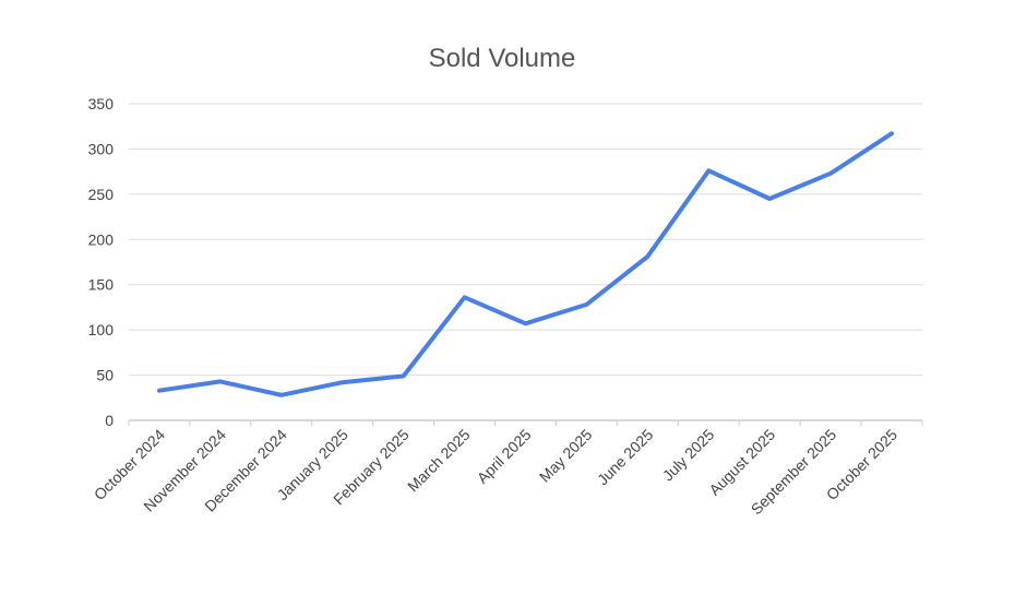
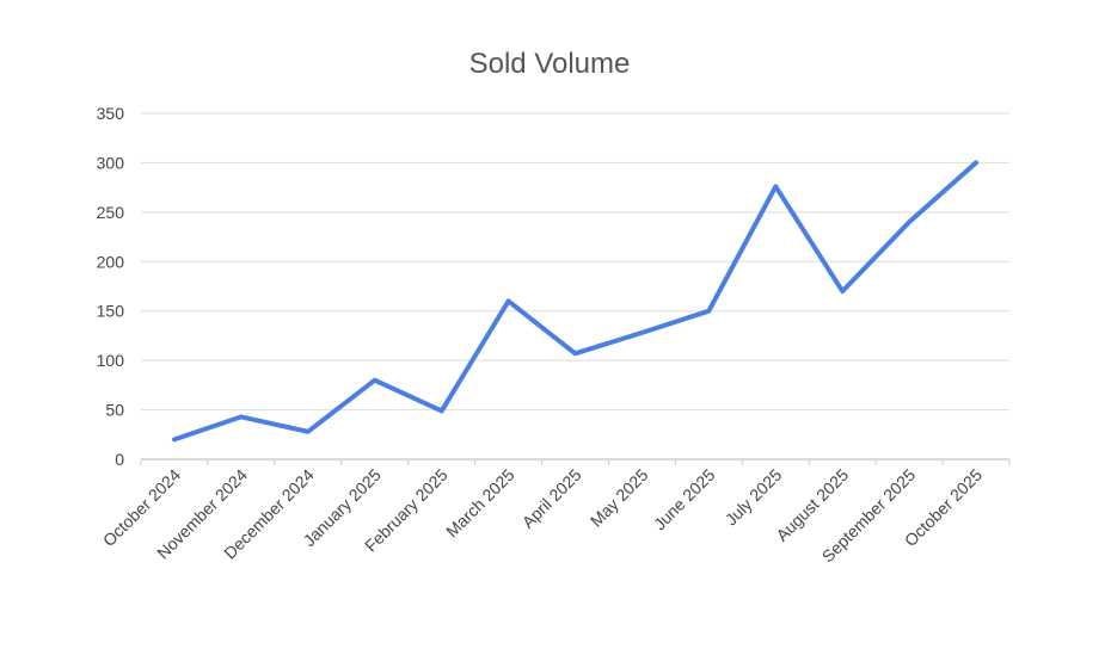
October 2024: 30 -> 20
January 2025: 40 -> 80
March 2025: 140 -> 160
June 2025: 180 -> 150
August 2025: 240 -> 170
September 2025: 270 -> 240
October 2025: 320 -> 300
